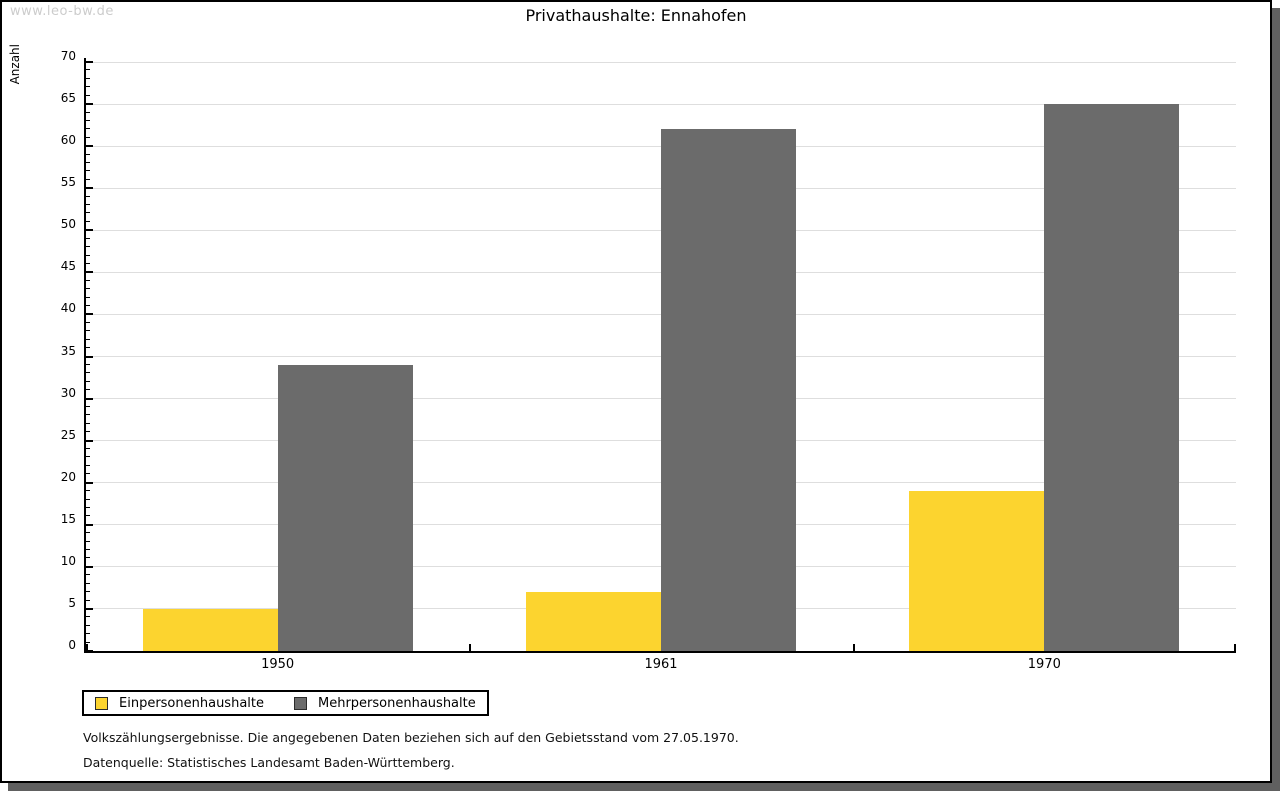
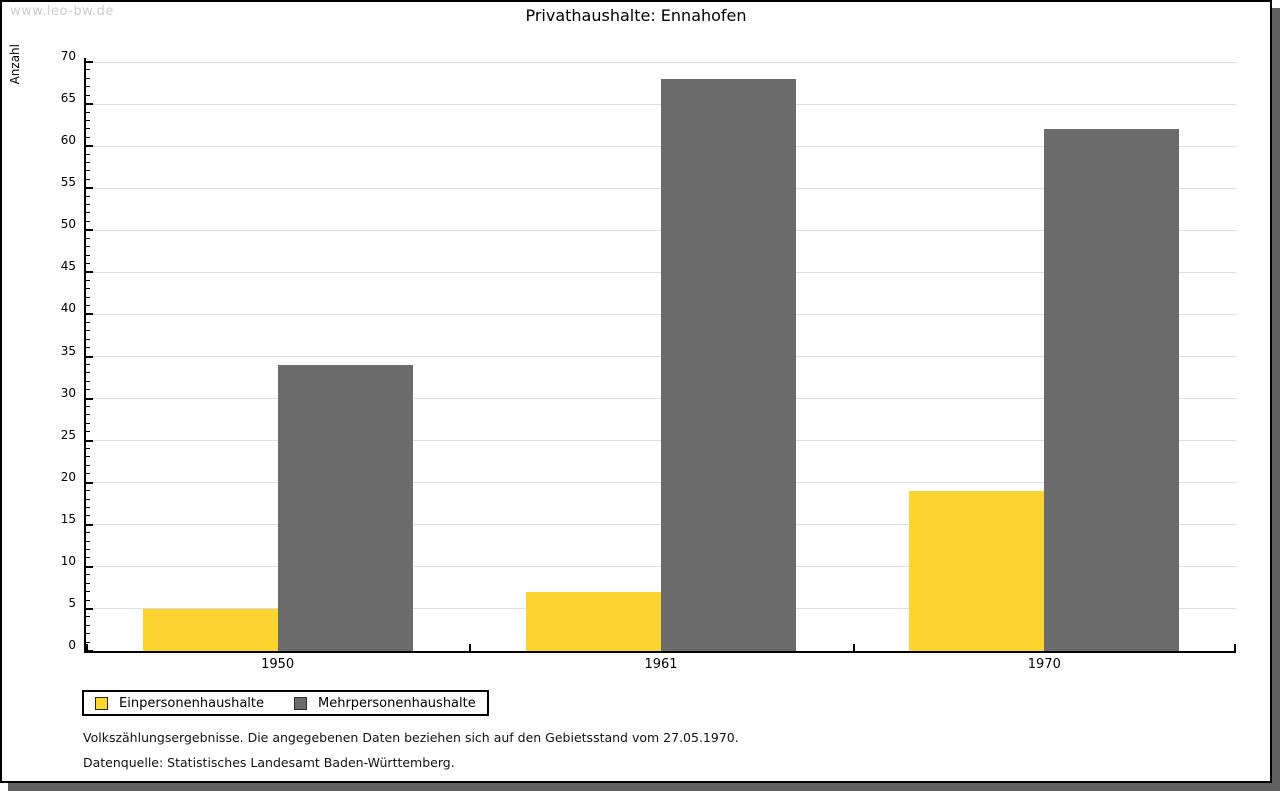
Mehrpersonenhaushalte/1961: 62 -> 68
Mehrpersonenhaushalte/1970: 65 -> 62
